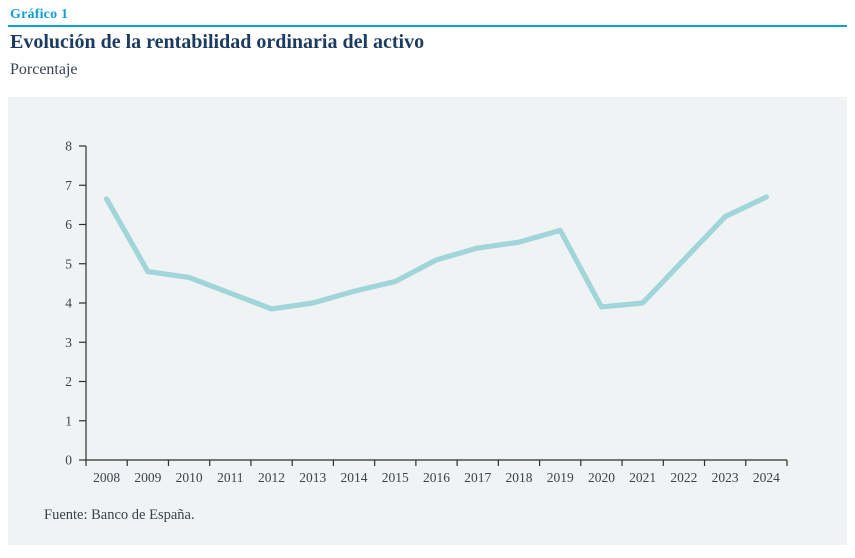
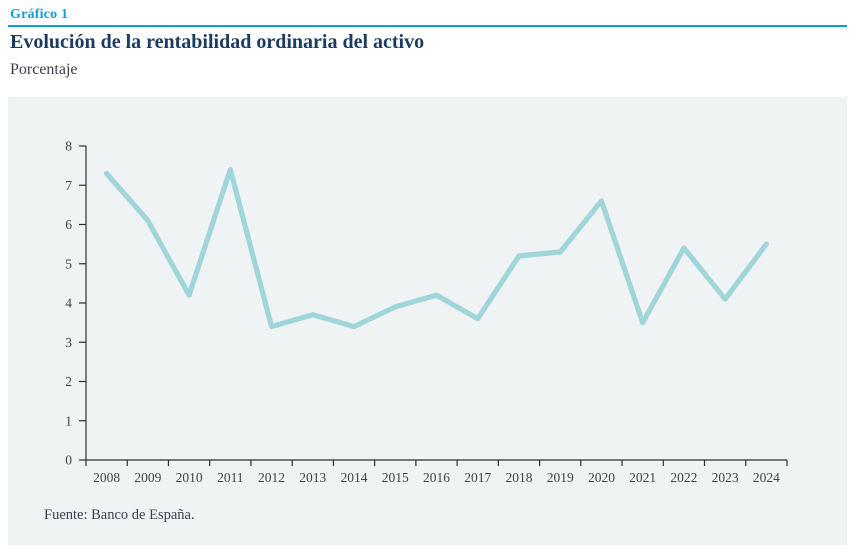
2008: 6.7 -> 7.3
2009: 4.8 -> 6.1
2010: 4.7 -> 4.2
2011: 4.2 -> 7.4
2012: 3.9 -> 3.4
2013: 4.0 -> 3.7
2014: 4.3 -> 3.4
2015: 4.5 -> 3.9
2016: 5.1 -> 4.2
2017: 5.4 -> 3.6
2018: 5.5 -> 5.2
2019: 5.8 -> 5.3
2020: 3.9 -> 6.6
2021: 4.0 -> 3.5
2022: 5.1 -> 5.4
2023: 6.2 -> 4.1
2024: 6.7 -> 5.5
